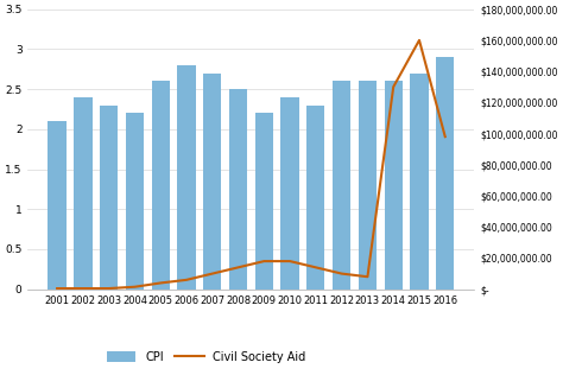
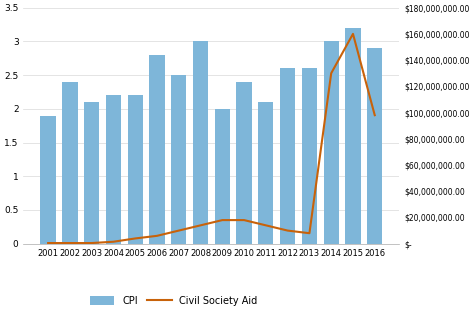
CPI/2001: 2.1 -> 1.9
CPI/2003: 2.3 -> 2.1
CPI/2005: 2.6 -> 2.2
CPI/2007: 2.7 -> 2.5
CPI/2008: 2.5 -> 3.0
CPI/2009: 2.2 -> 2.0
CPI/2011: 2.3 -> 2.1
CPI/2014: 2.6 -> 3.0
CPI/2015: 2.7 -> 3.2
